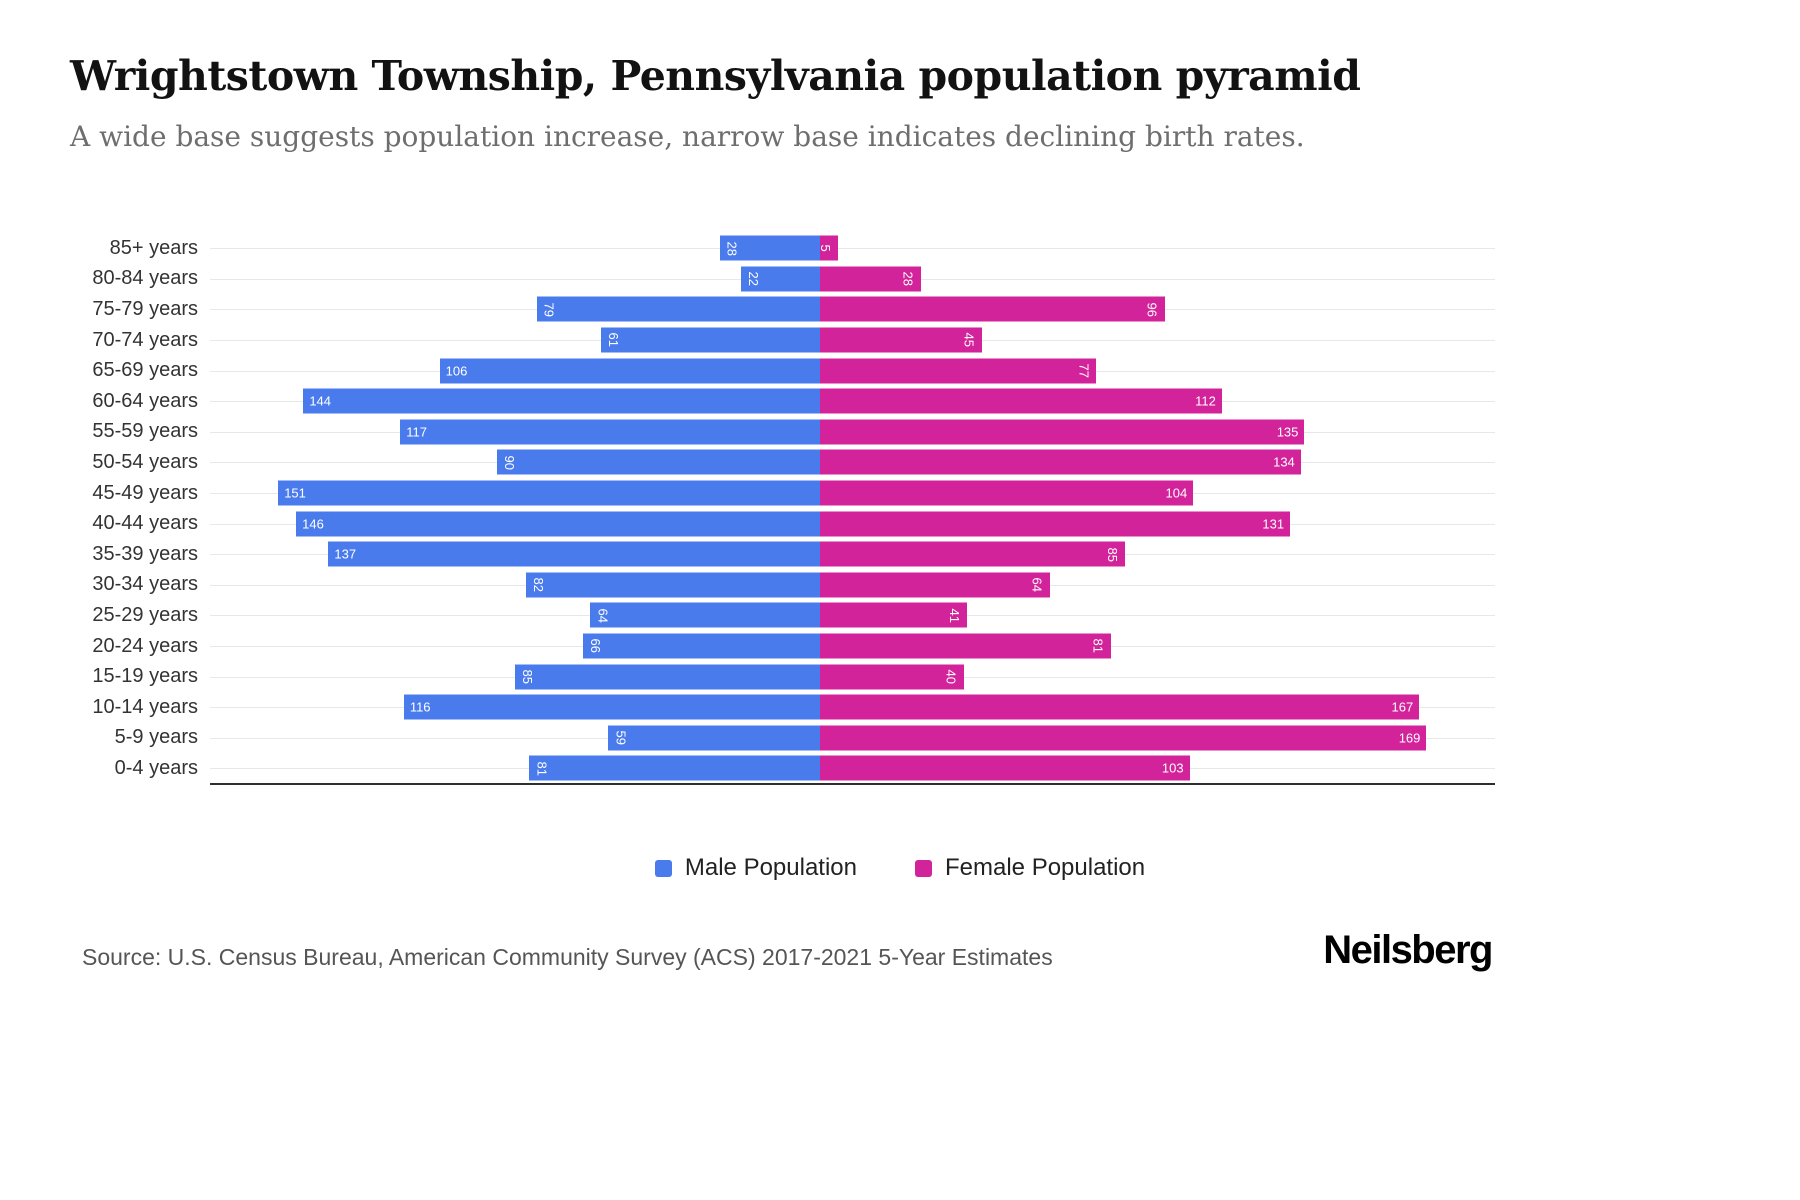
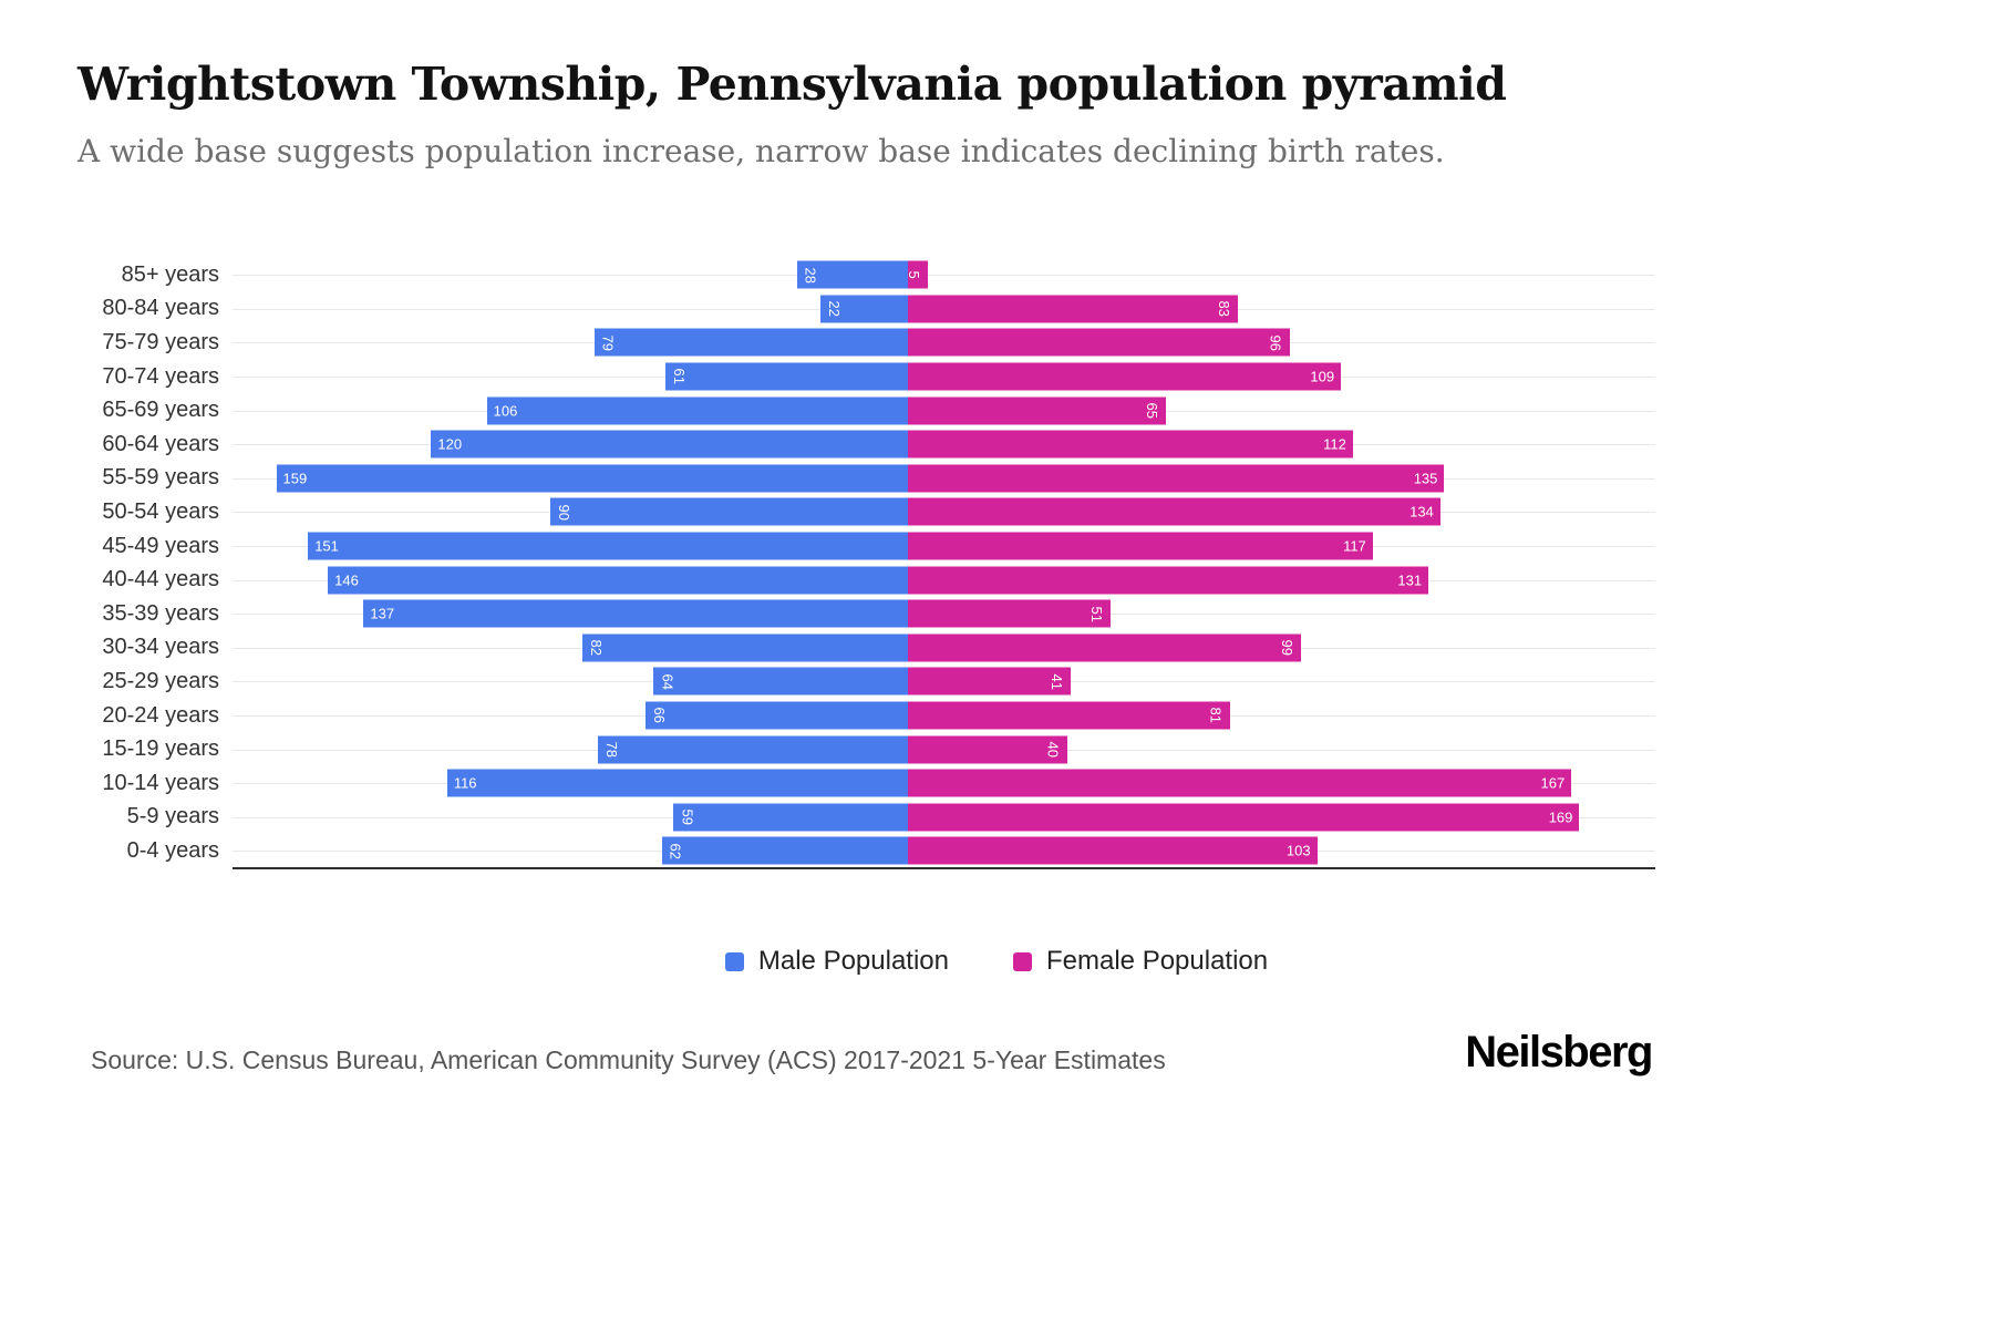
Female Population/80-84 years: 28 -> 83
Female Population/70-74 years: 45 -> 109
Female Population/65-69 years: 77 -> 65
Male Population/60-64 years: 144 -> 120
Male Population/55-59 years: 117 -> 159
Female Population/45-49 years: 104 -> 117
Female Population/35-39 years: 85 -> 51
Female Population/30-34 years: 64 -> 99
Male Population/15-19 years: 85 -> 78
Male Population/0-4 years: 81 -> 62
